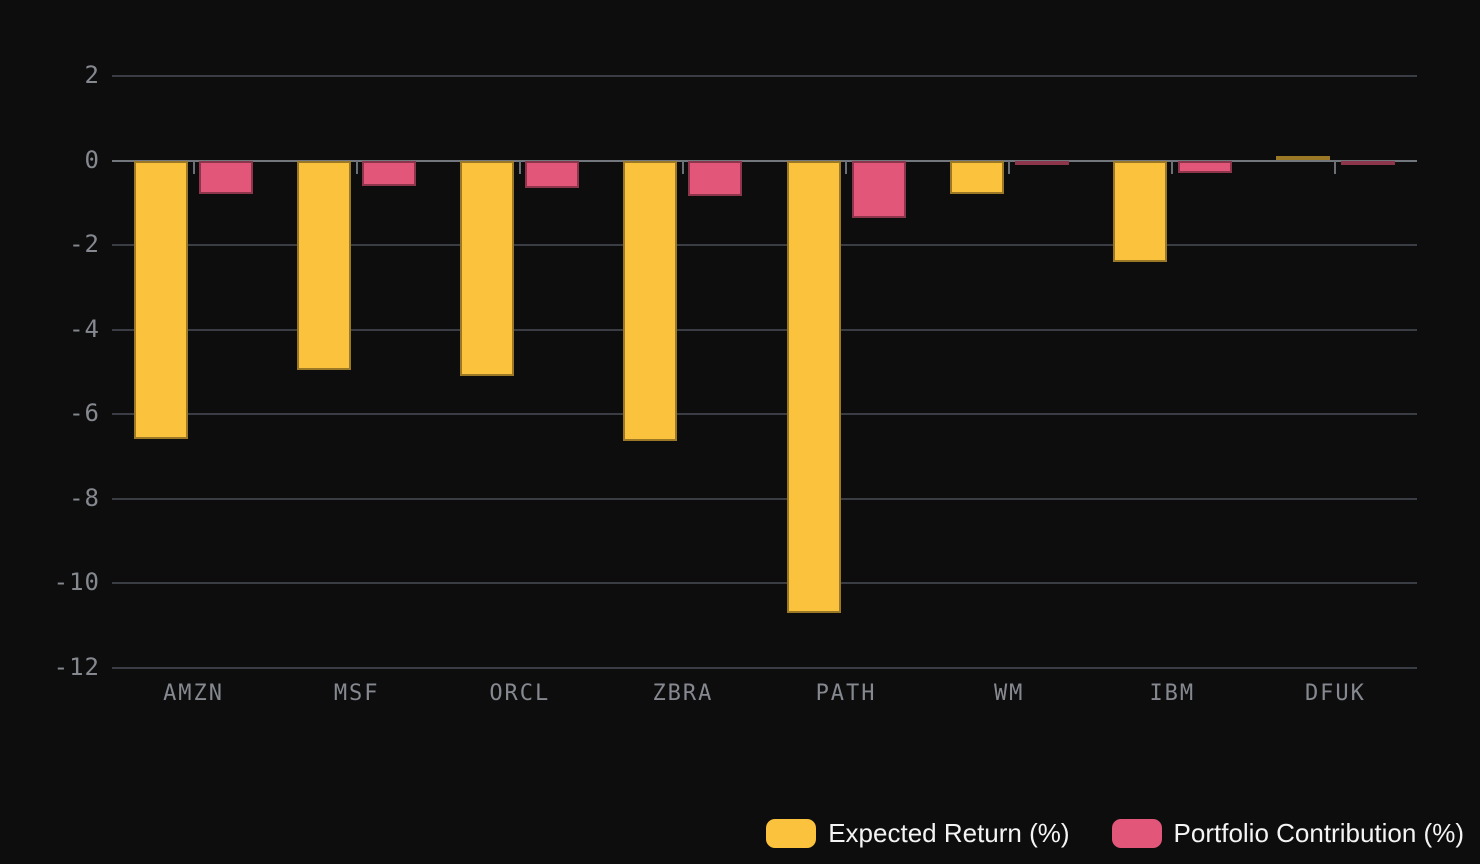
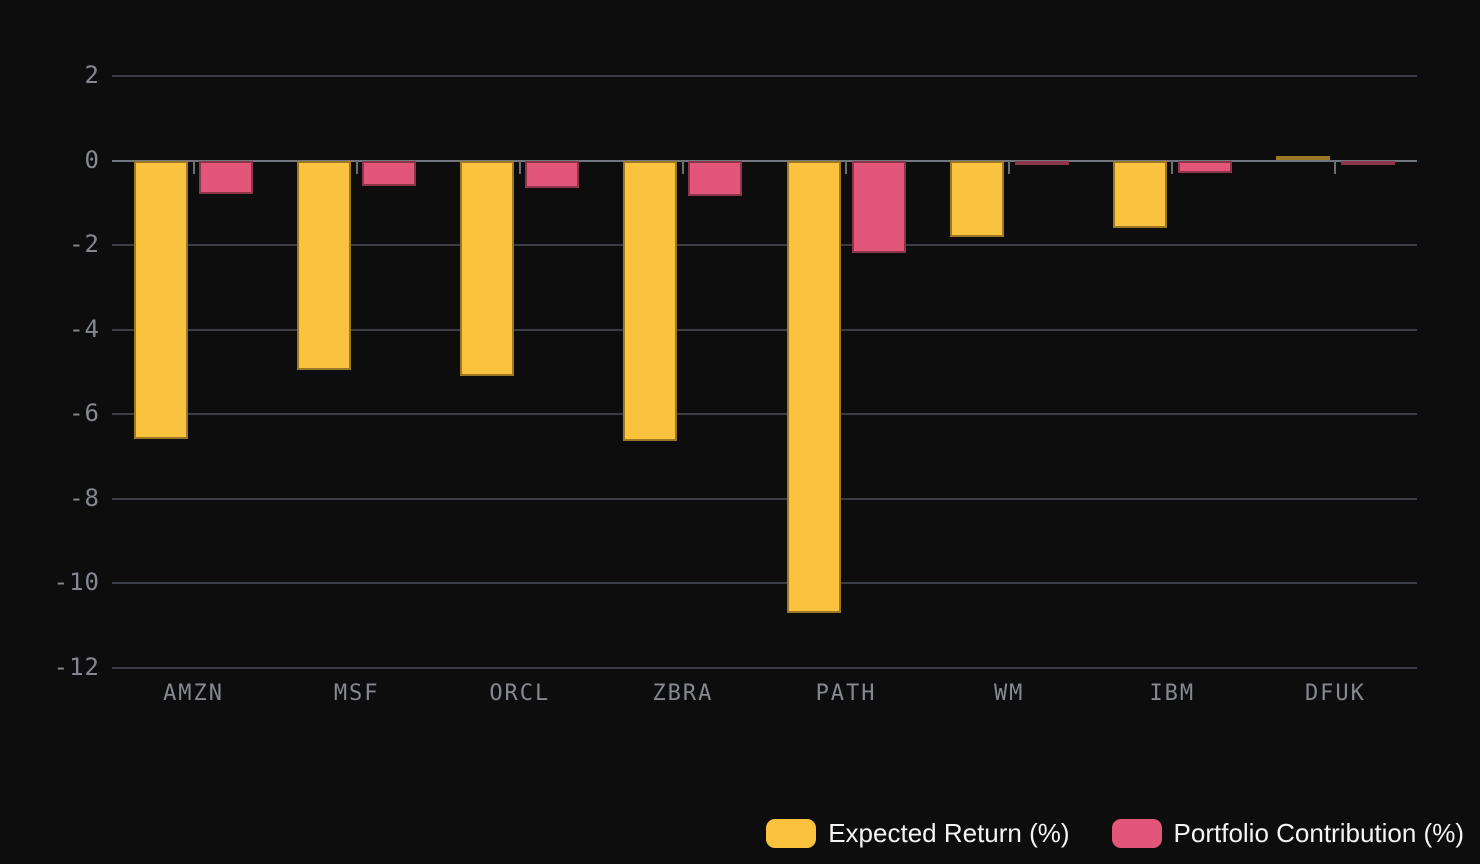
Portfolio Contribution (%)/PATH: -1.4 -> -2.2
Expected Return (%)/WM: -0.8 -> -1.8
Expected Return (%)/IBM: -2.4 -> -1.6
